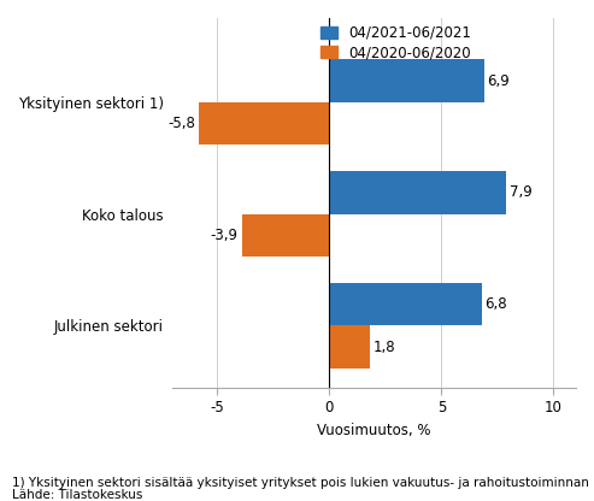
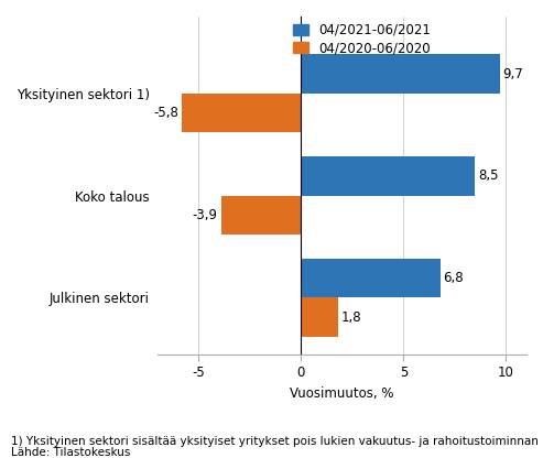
04/2021-06/2021/Yksityinen sektori 1): 6,9 -> 9,7
04/2021-06/2021/Koko talous: 7,9 -> 8,5
